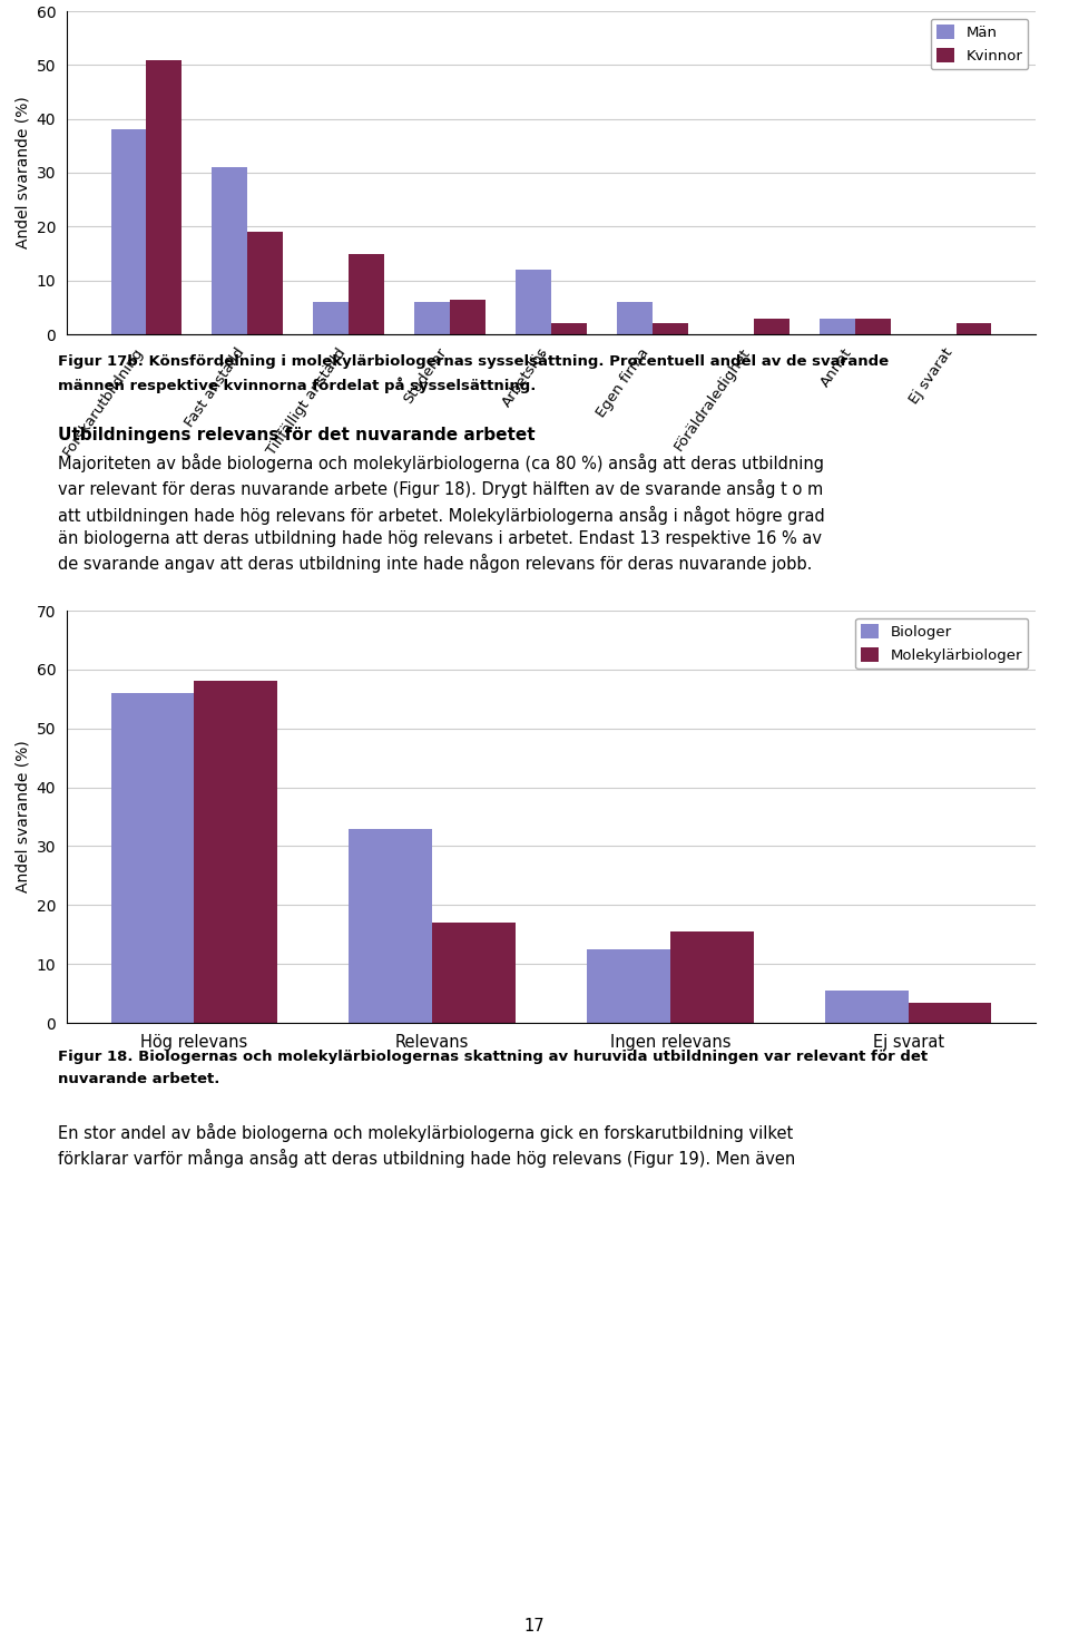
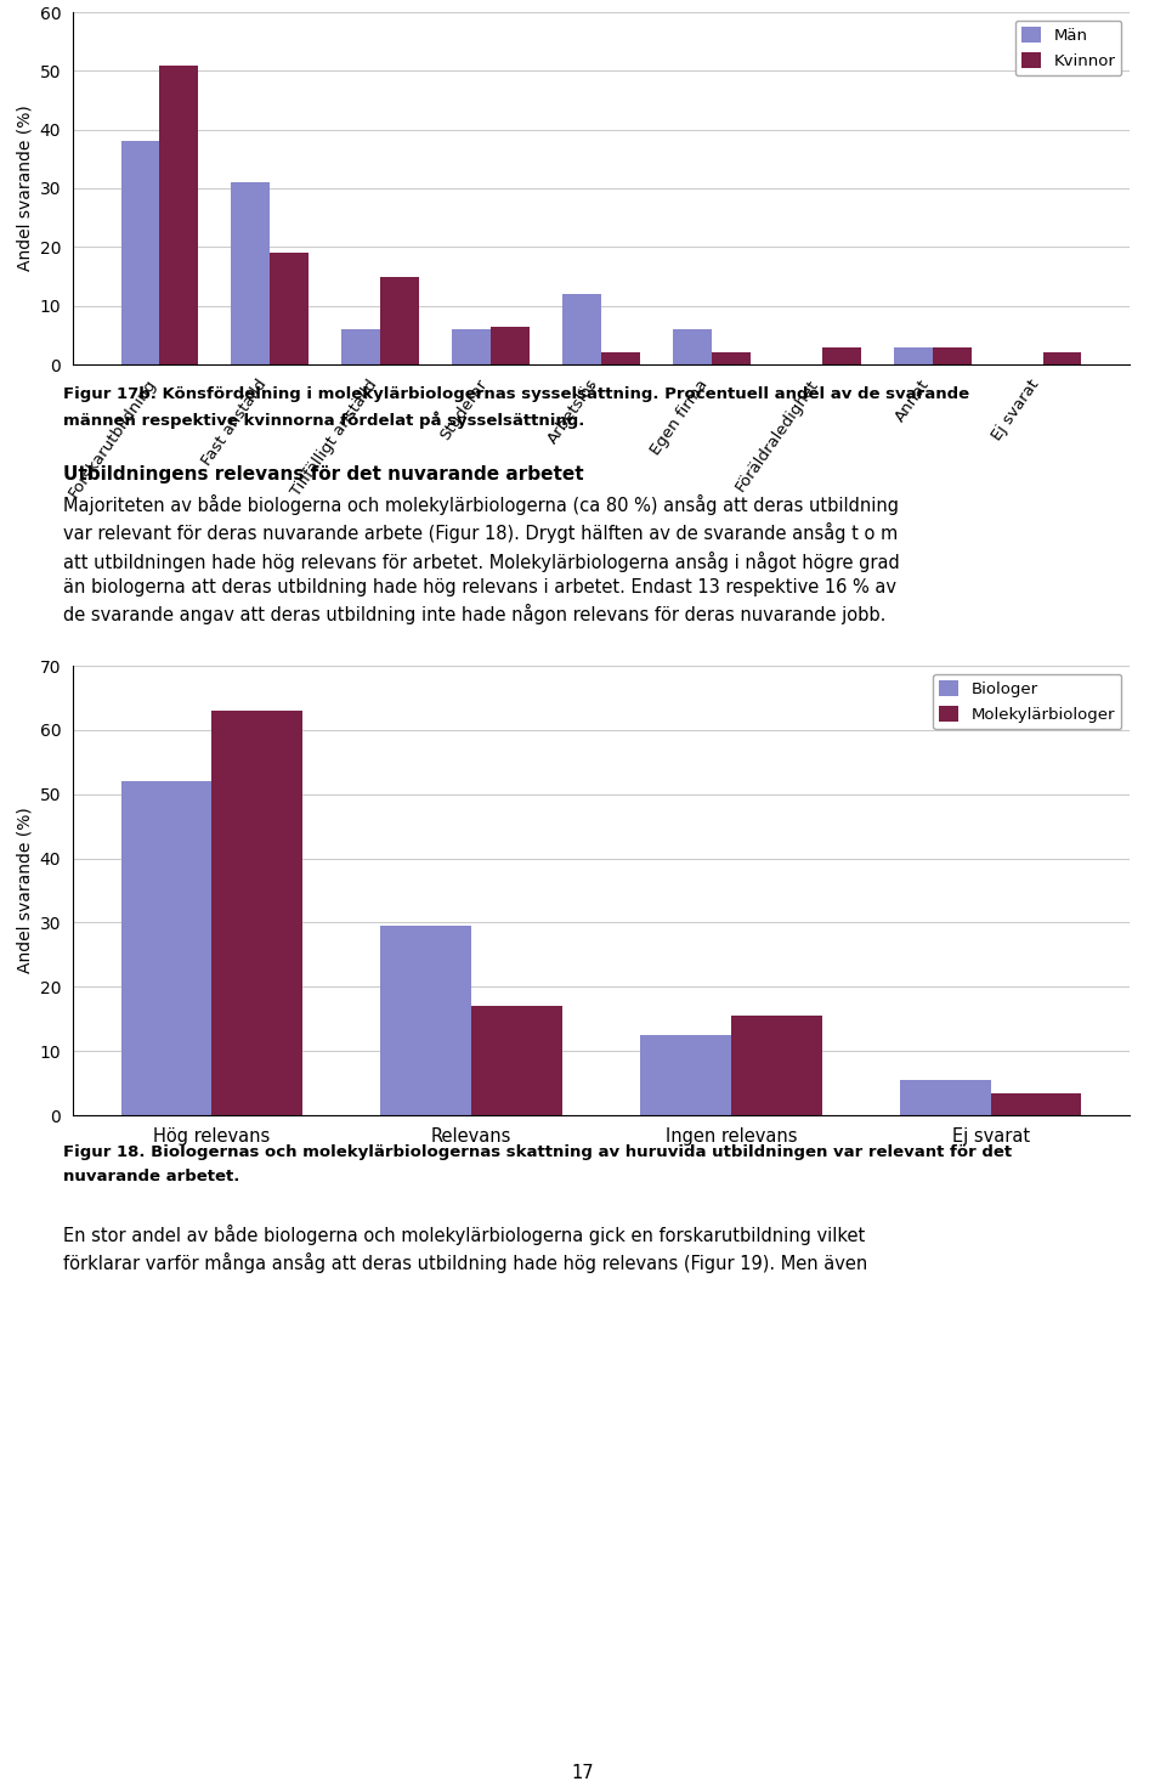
Biologer/Hög relevans: 56.0 -> 52.0
Molekylärbiologer/Hög relevans: 58.0 -> 63.0
Biologer/Relevans: 33.0 -> 29.5
